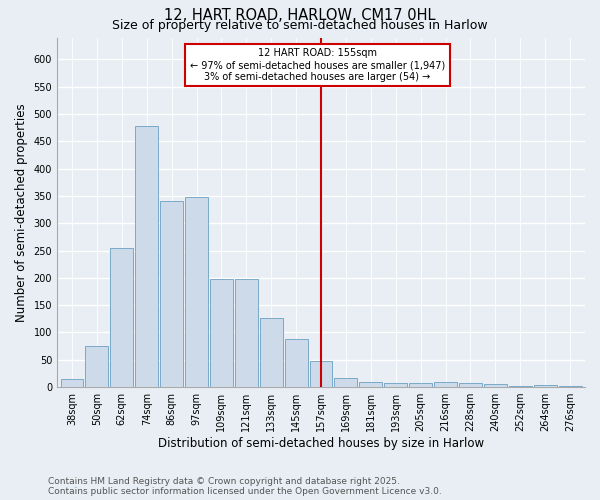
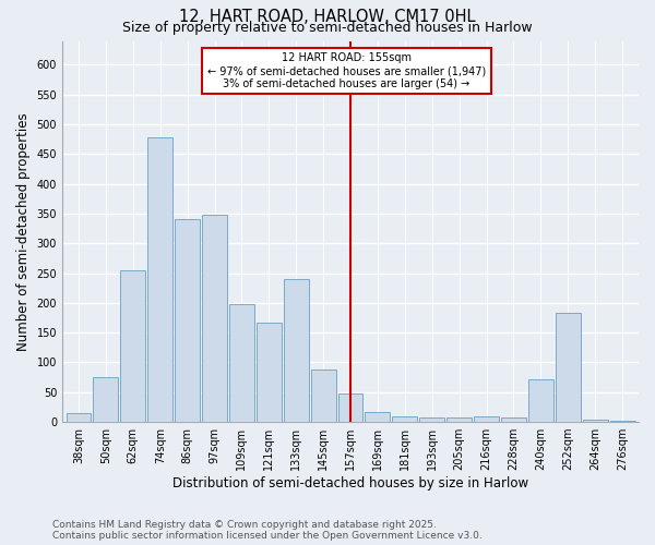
121sqm: 197 -> 166
133sqm: 126 -> 240
240sqm: 5 -> 72
252sqm: 2 -> 184
